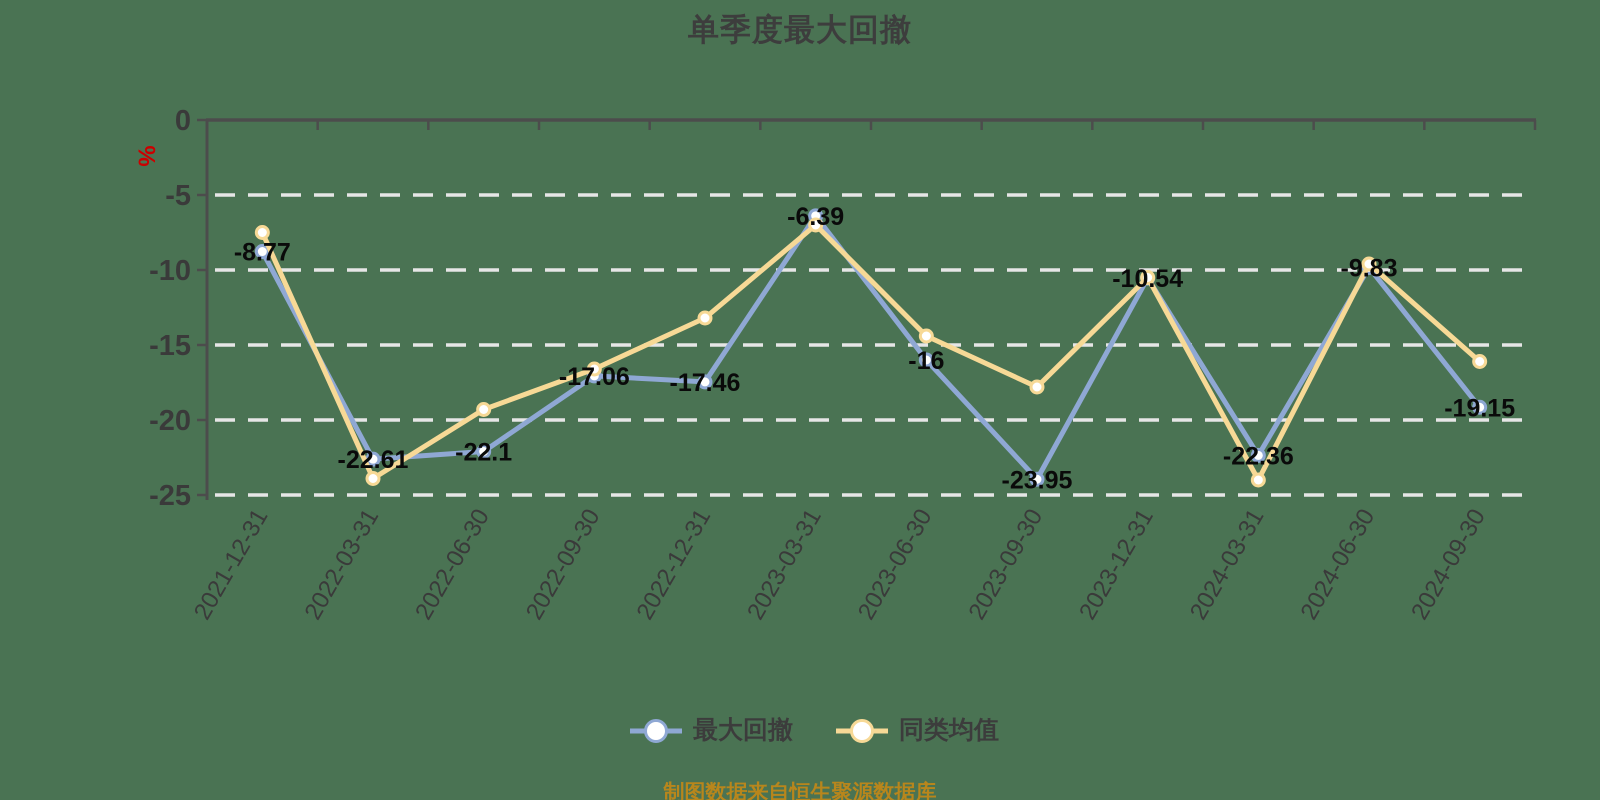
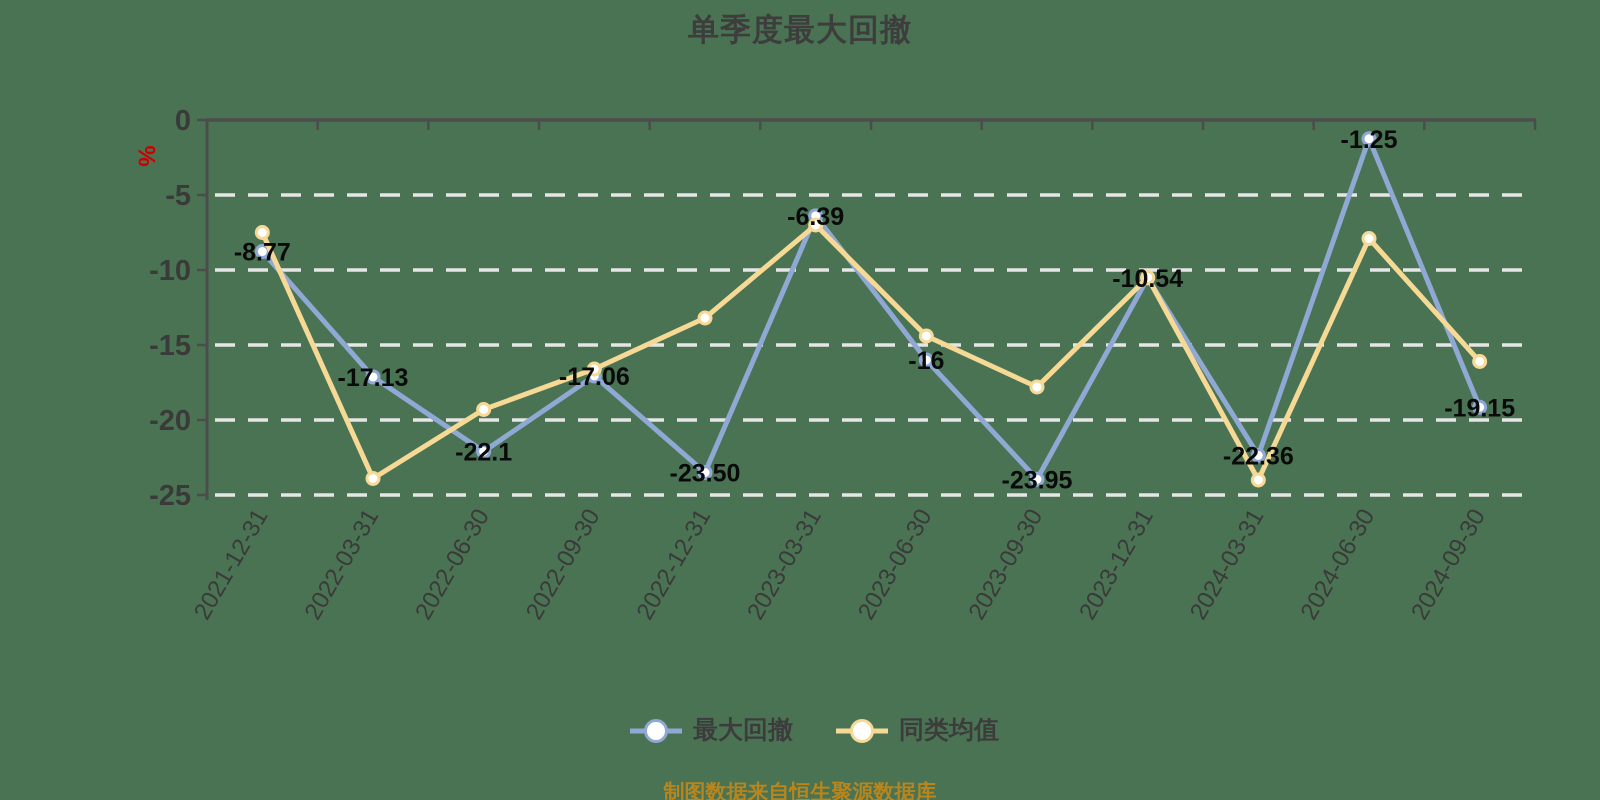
最大回撤/2022-03-31: -22.61 -> -17.13
最大回撤/2022-12-31: -17.46 -> -23.50
最大回撤/2024-06-30: -9.83 -> -1.25
同类均值/2024-06-30: -9.6 -> -7.9
